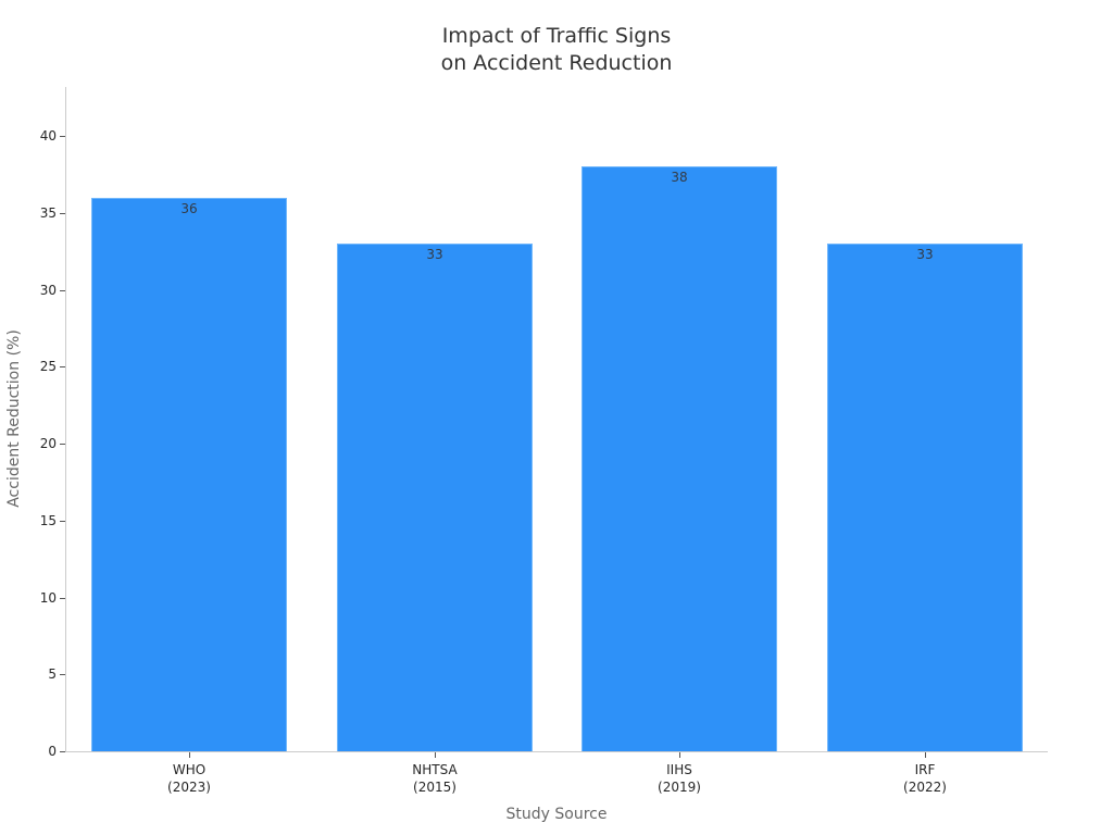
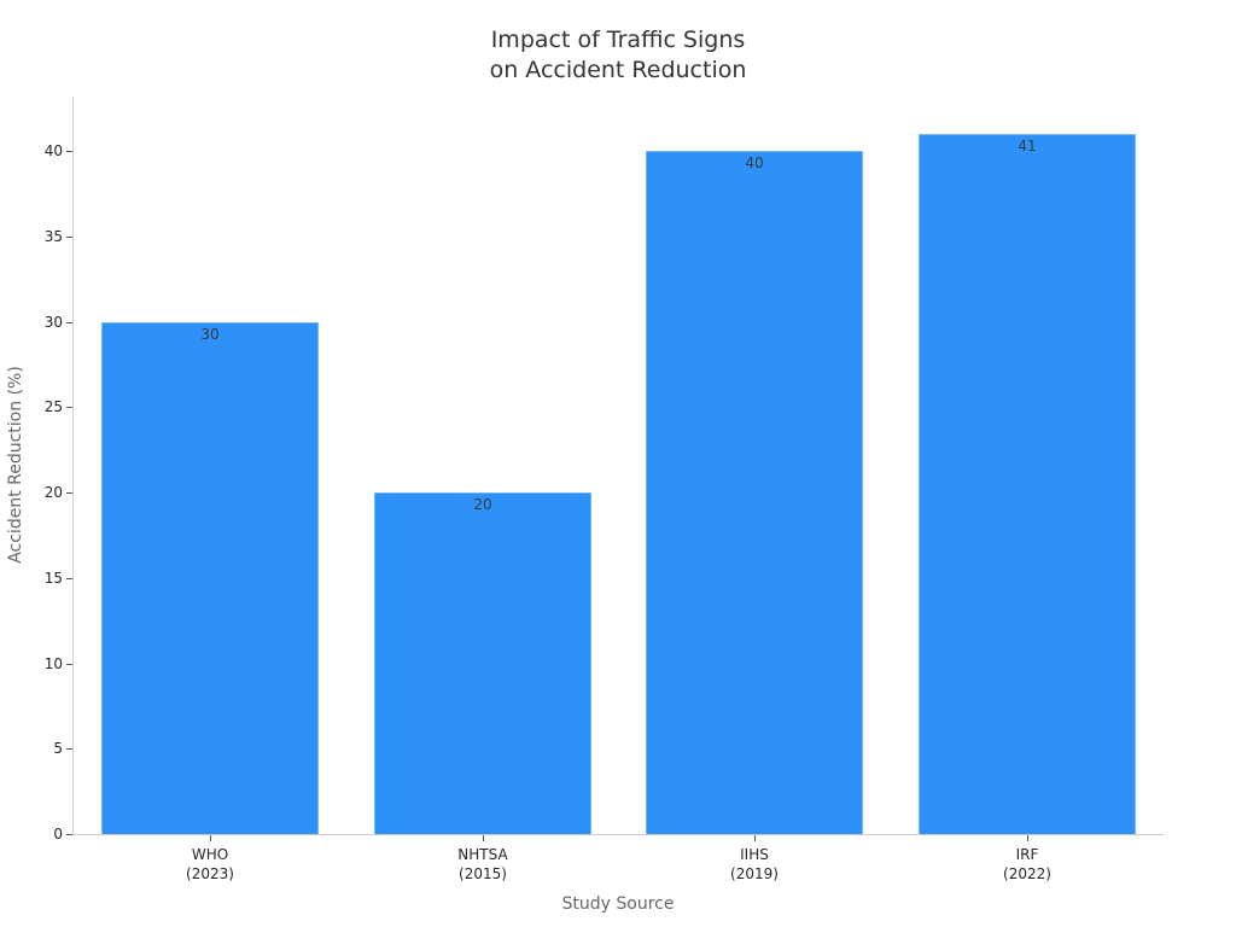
WHO (2023): 36 -> 30
NHTSA (2015): 33 -> 20
IIHS (2019): 38 -> 40
IRF (2022): 33 -> 41
